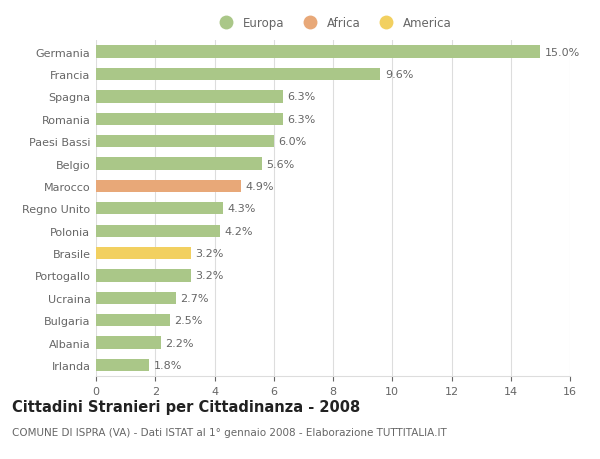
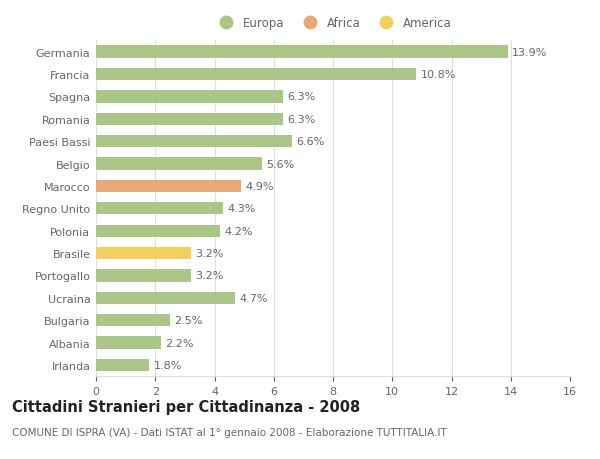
Germania: 15.0% -> 13.9%
Francia: 9.6% -> 10.8%
Paesi Bassi: 6.0% -> 6.6%
Ucraina: 2.7% -> 4.7%
